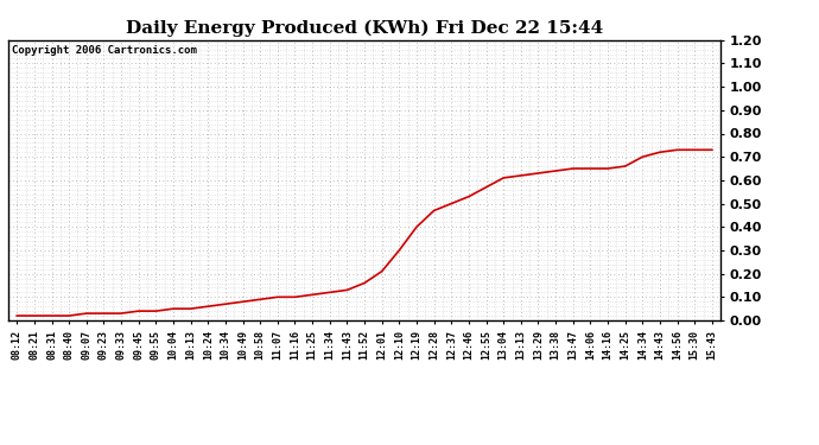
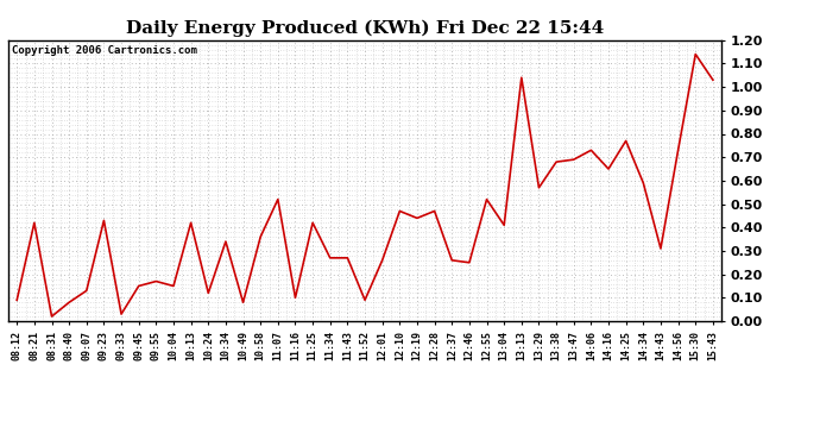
08:12: 0.02 -> 0.09
08:21: 0.02 -> 0.42
08:40: 0.02 -> 0.08
09:07: 0.03 -> 0.13
09:23: 0.03 -> 0.43
09:45: 0.04 -> 0.15
09:55: 0.04 -> 0.17
10:04: 0.05 -> 0.15
10:13: 0.05 -> 0.42
10:24: 0.06 -> 0.12
10:34: 0.07 -> 0.34
10:58: 0.09 -> 0.36
11:07: 0.10 -> 0.52
11:25: 0.11 -> 0.42
11:34: 0.12 -> 0.27
11:43: 0.13 -> 0.27
11:52: 0.16 -> 0.09
12:01: 0.21 -> 0.26
12:10: 0.30 -> 0.47
12:19: 0.40 -> 0.44
12:37: 0.50 -> 0.26
12:46: 0.53 -> 0.25
12:55: 0.57 -> 0.52
13:04: 0.61 -> 0.41
13:13: 0.62 -> 1.04
13:29: 0.63 -> 0.57
13:38: 0.64 -> 0.68
13:47: 0.65 -> 0.69
14:06: 0.65 -> 0.73
14:25: 0.66 -> 0.77
14:34: 0.70 -> 0.59
14:43: 0.72 -> 0.31
15:30: 0.73 -> 1.14
15:43: 0.73 -> 1.03
